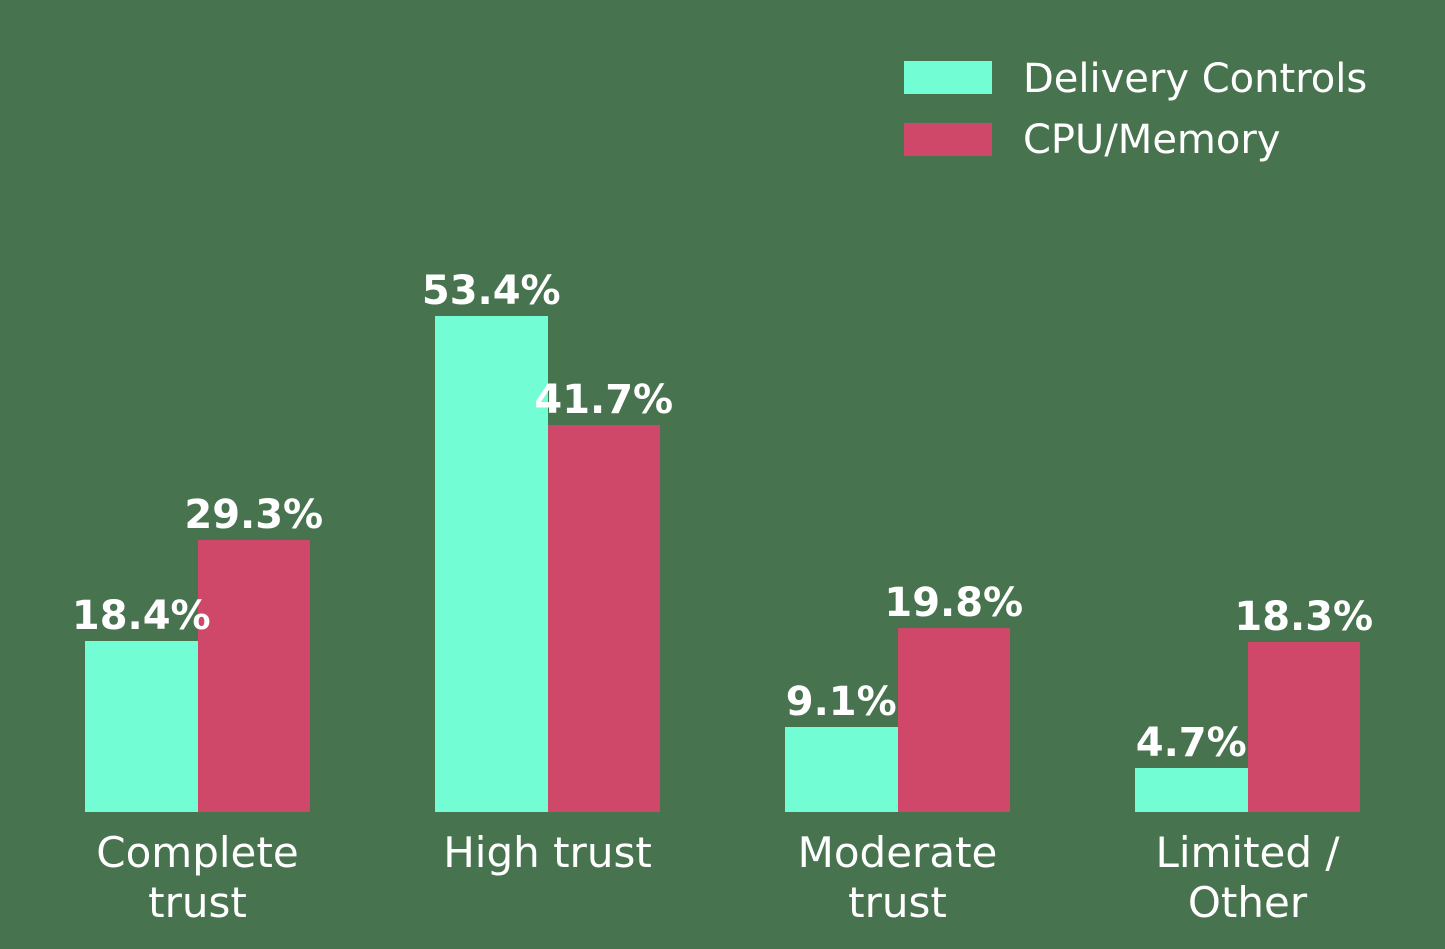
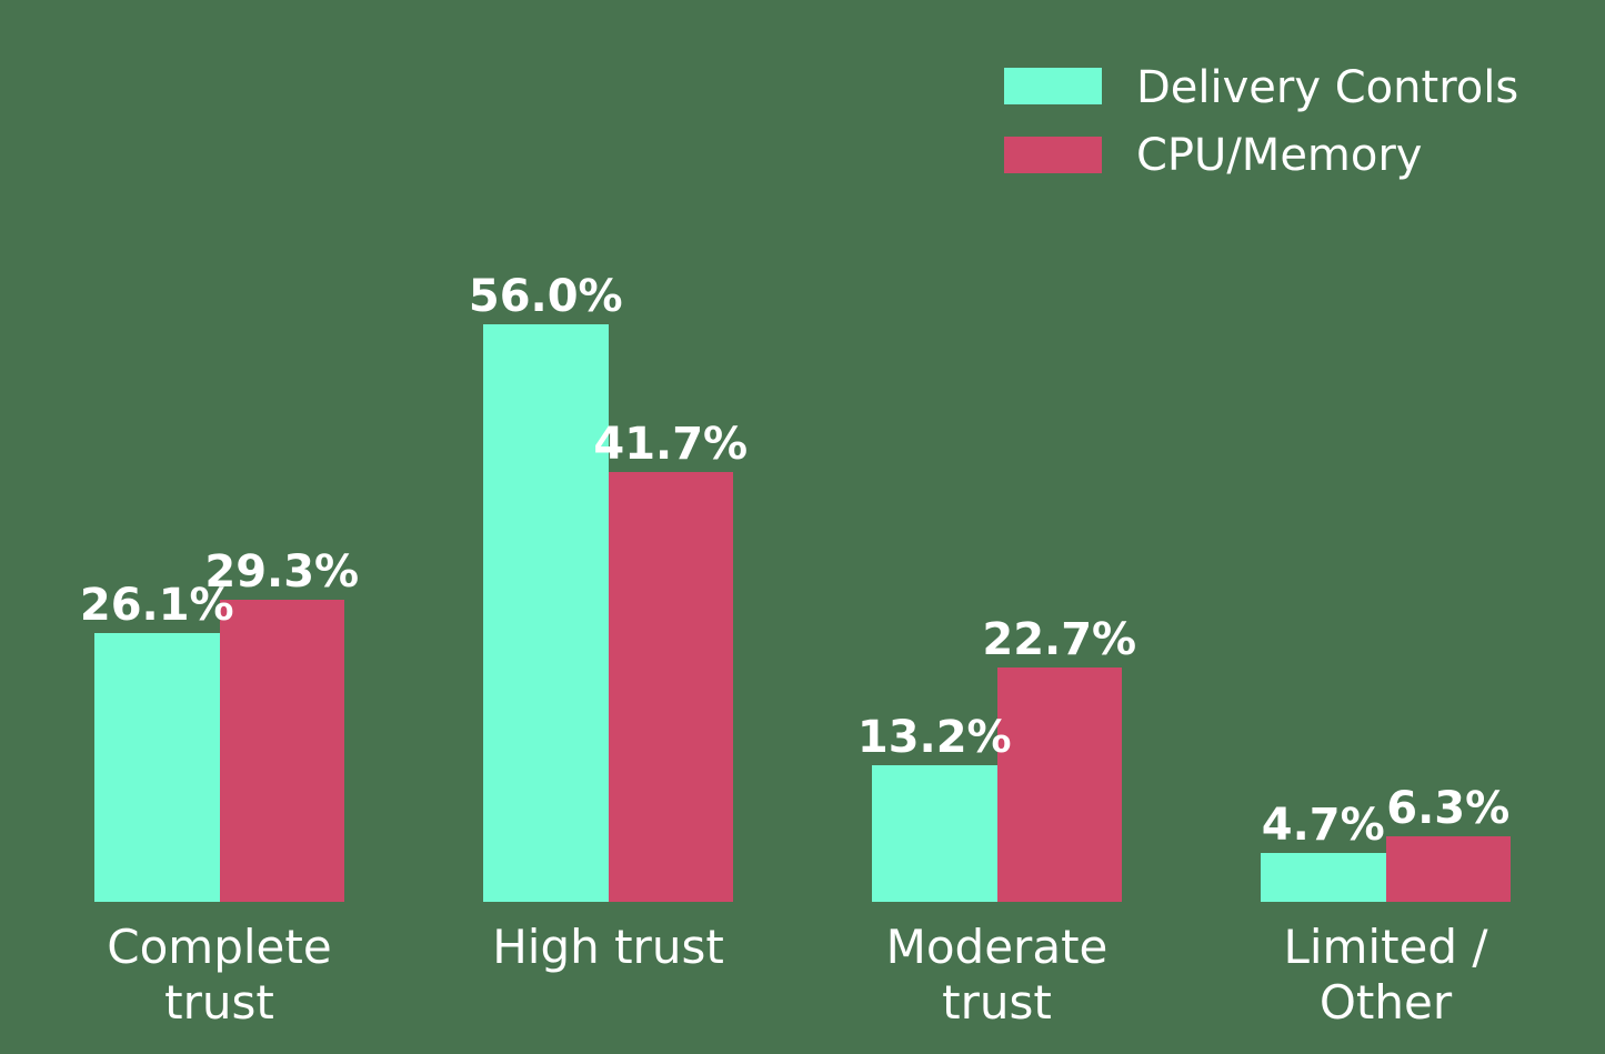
Delivery Controls/Complete trust: 18.4% -> 26.1%
Delivery Controls/High trust: 53.4% -> 56.0%
Delivery Controls/Moderate trust: 9.1% -> 13.2%
CPU/Memory/Moderate trust: 19.8% -> 22.7%
CPU/Memory/Limited / Other: 18.3% -> 6.3%
